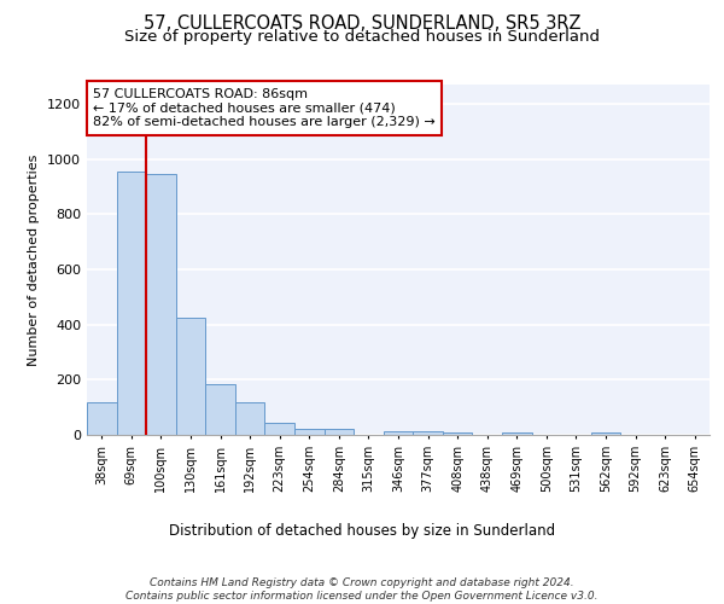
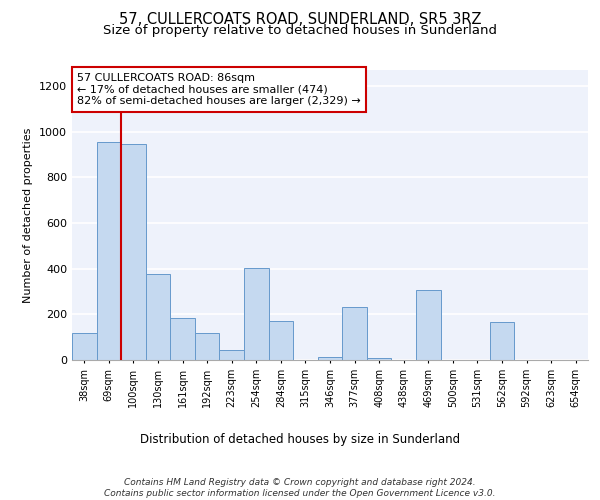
130sqm: 425 -> 375
254sqm: 20 -> 405
284sqm: 20 -> 170
377sqm: 15 -> 230
469sqm: 10 -> 305
562sqm: 10 -> 165
